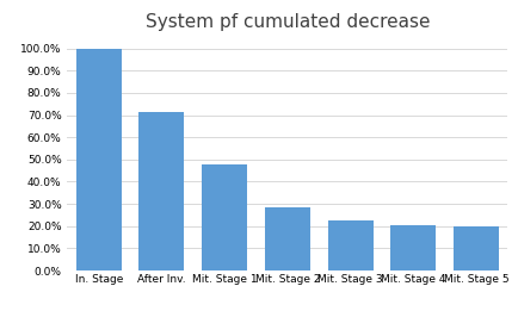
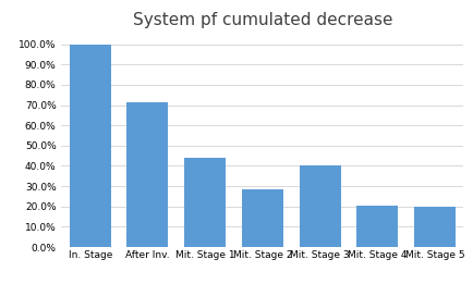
Mit. Stage 1: 48% -> 44%
Mit. Stage 3: 23% -> 40%
